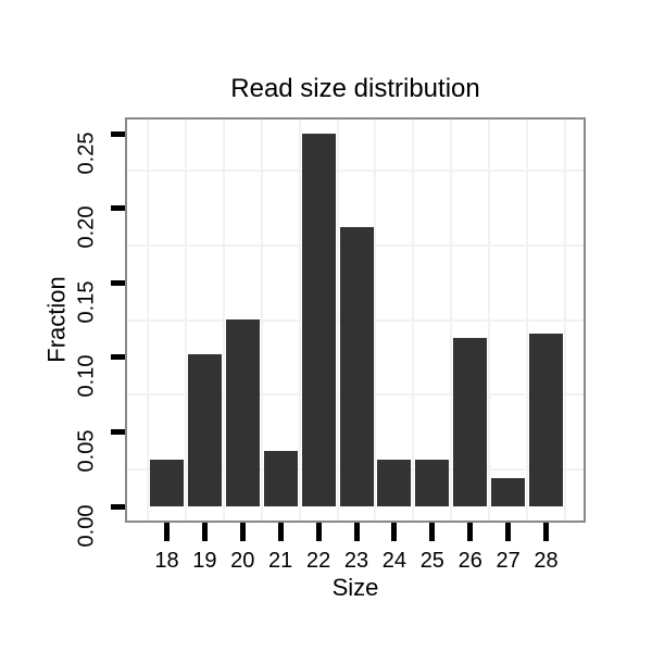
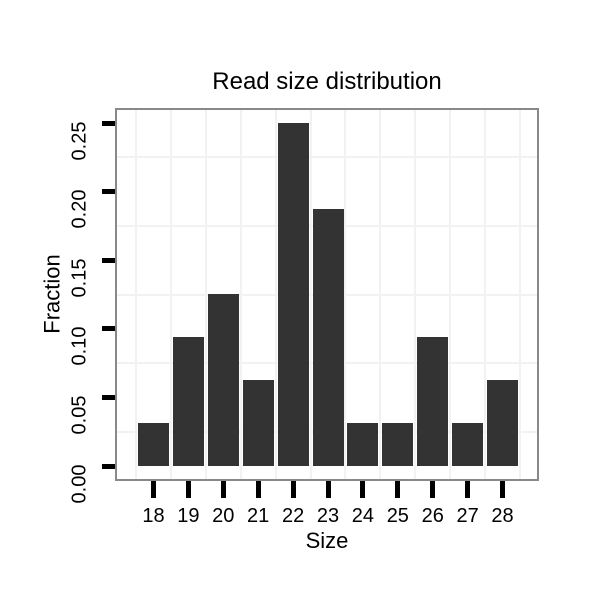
19: 0.102 -> 0.094
21: 0.037 -> 0.062
26: 0.113 -> 0.094
27: 0.019 -> 0.031
28: 0.116 -> 0.062
